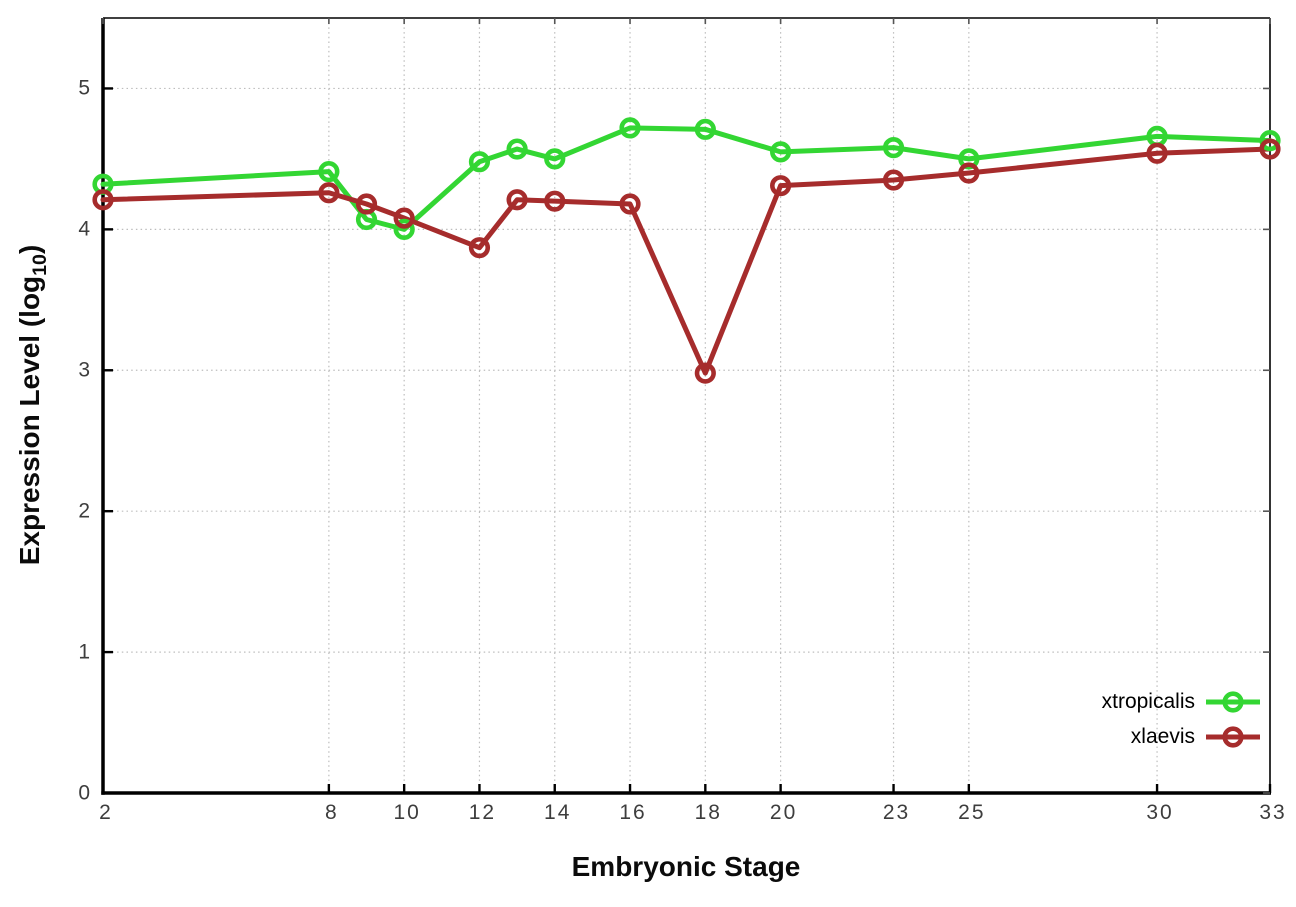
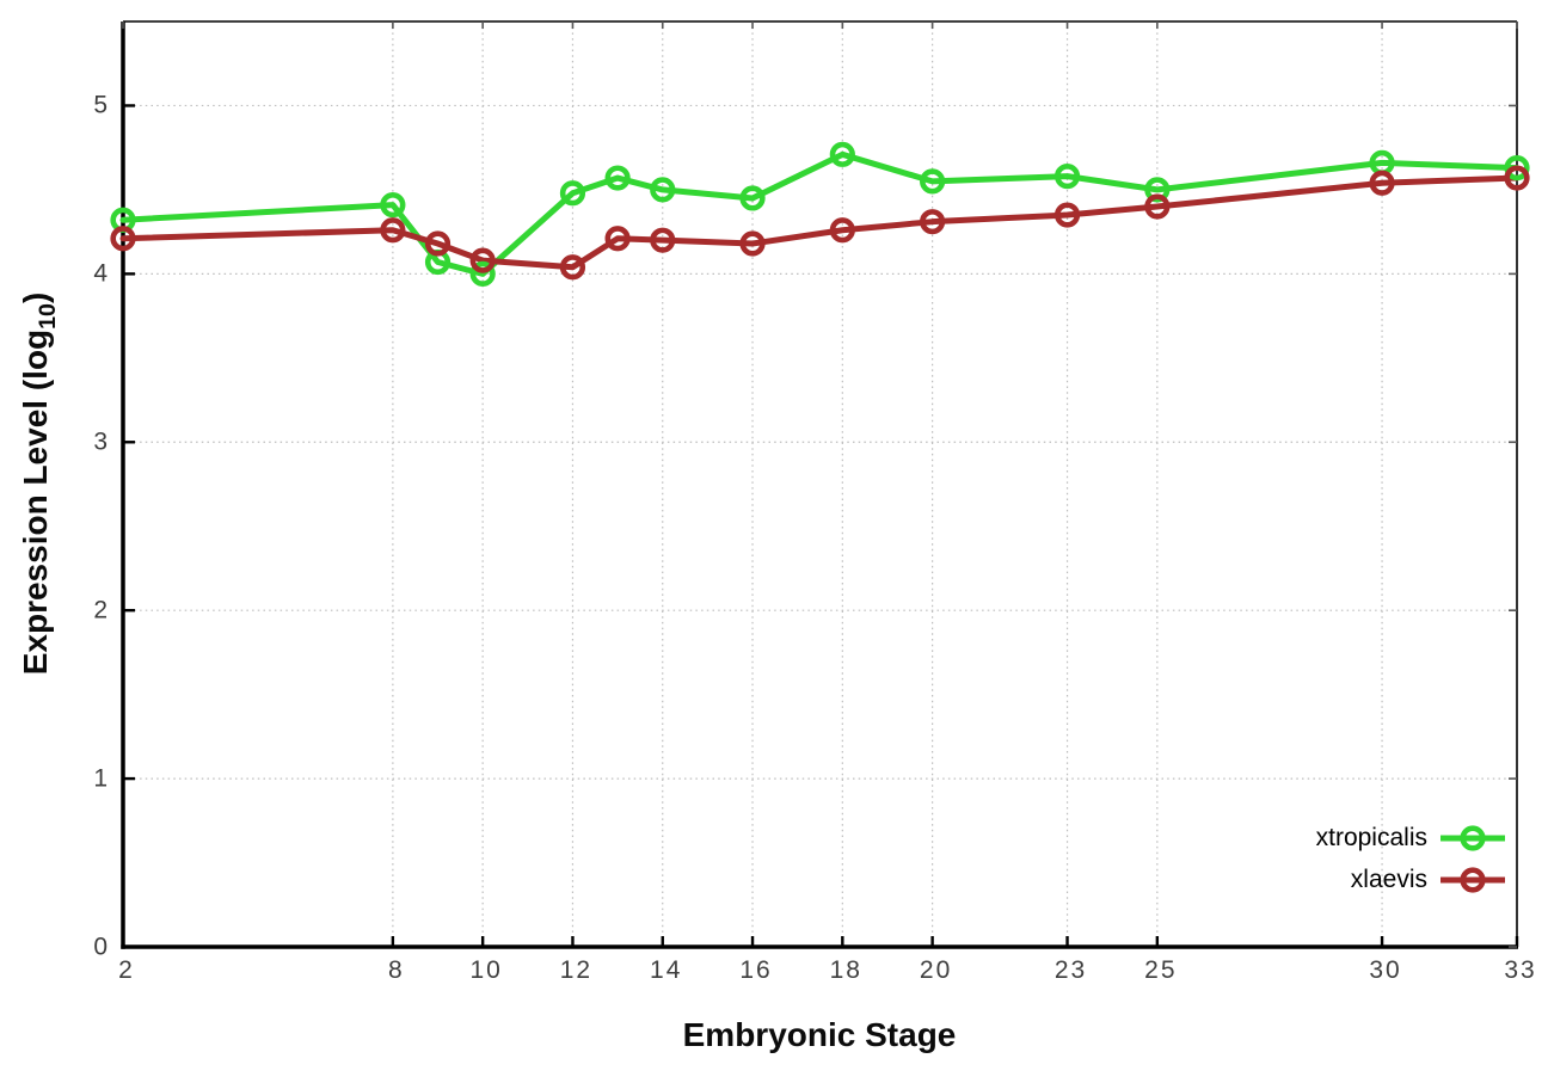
xlaevis/12: 3.87 -> 4.04
xtropicalis/16: 4.72 -> 4.45
xlaevis/18: 2.98 -> 4.26
